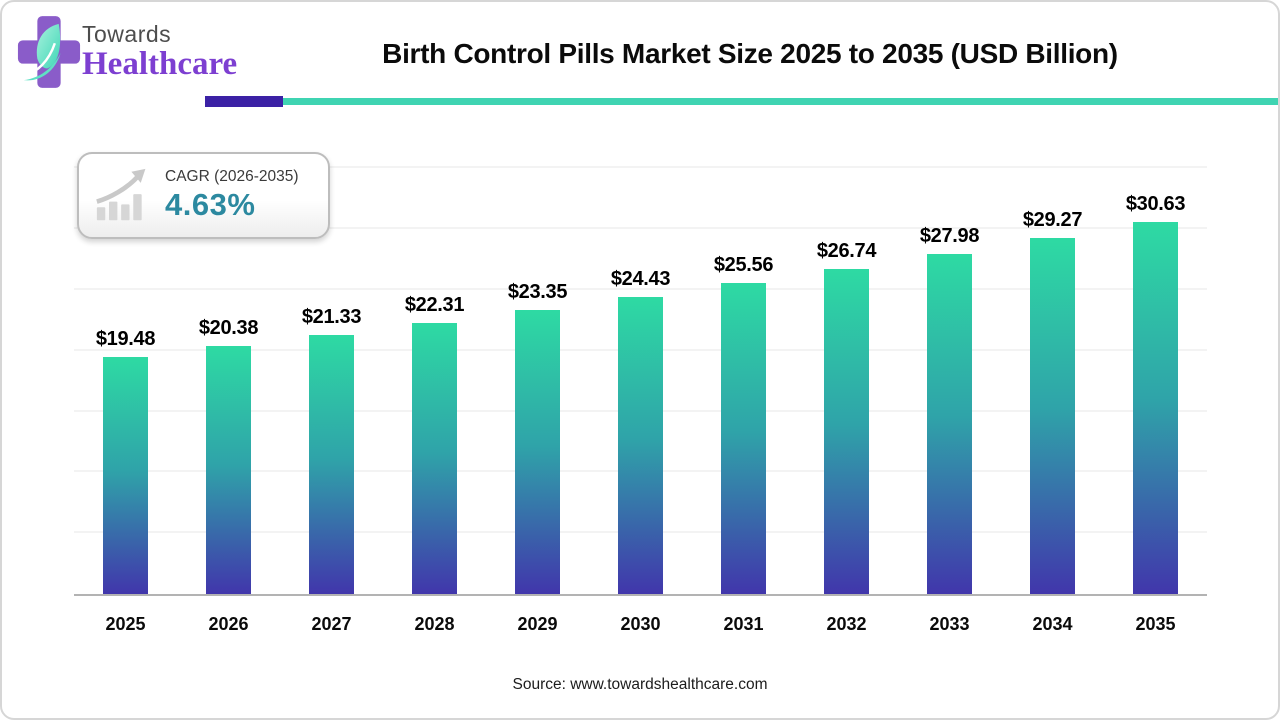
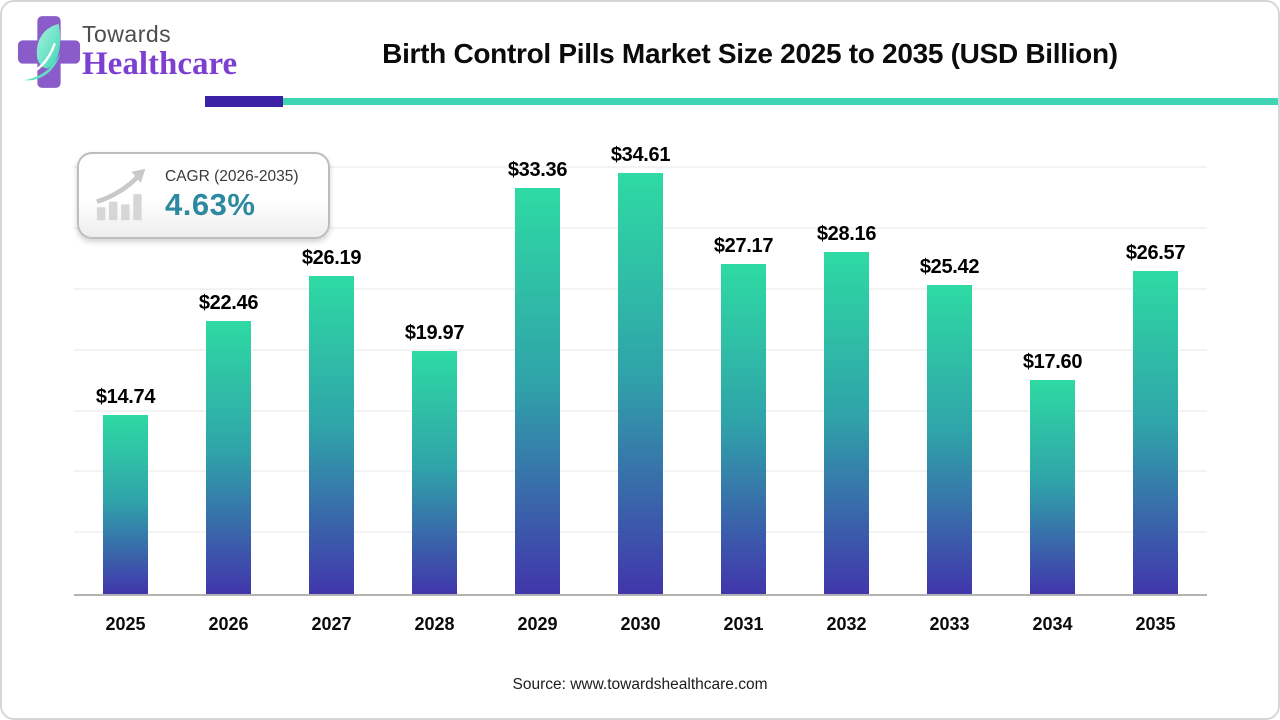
2025: $19.48 -> $14.74
2026: $20.38 -> $22.46
2027: $21.33 -> $26.19
2028: $22.31 -> $19.97
2029: $23.35 -> $33.36
2030: $24.43 -> $34.61
2031: $25.56 -> $27.17
2032: $26.74 -> $28.16
2033: $27.98 -> $25.42
2034: $29.27 -> $17.60
2035: $30.63 -> $26.57
